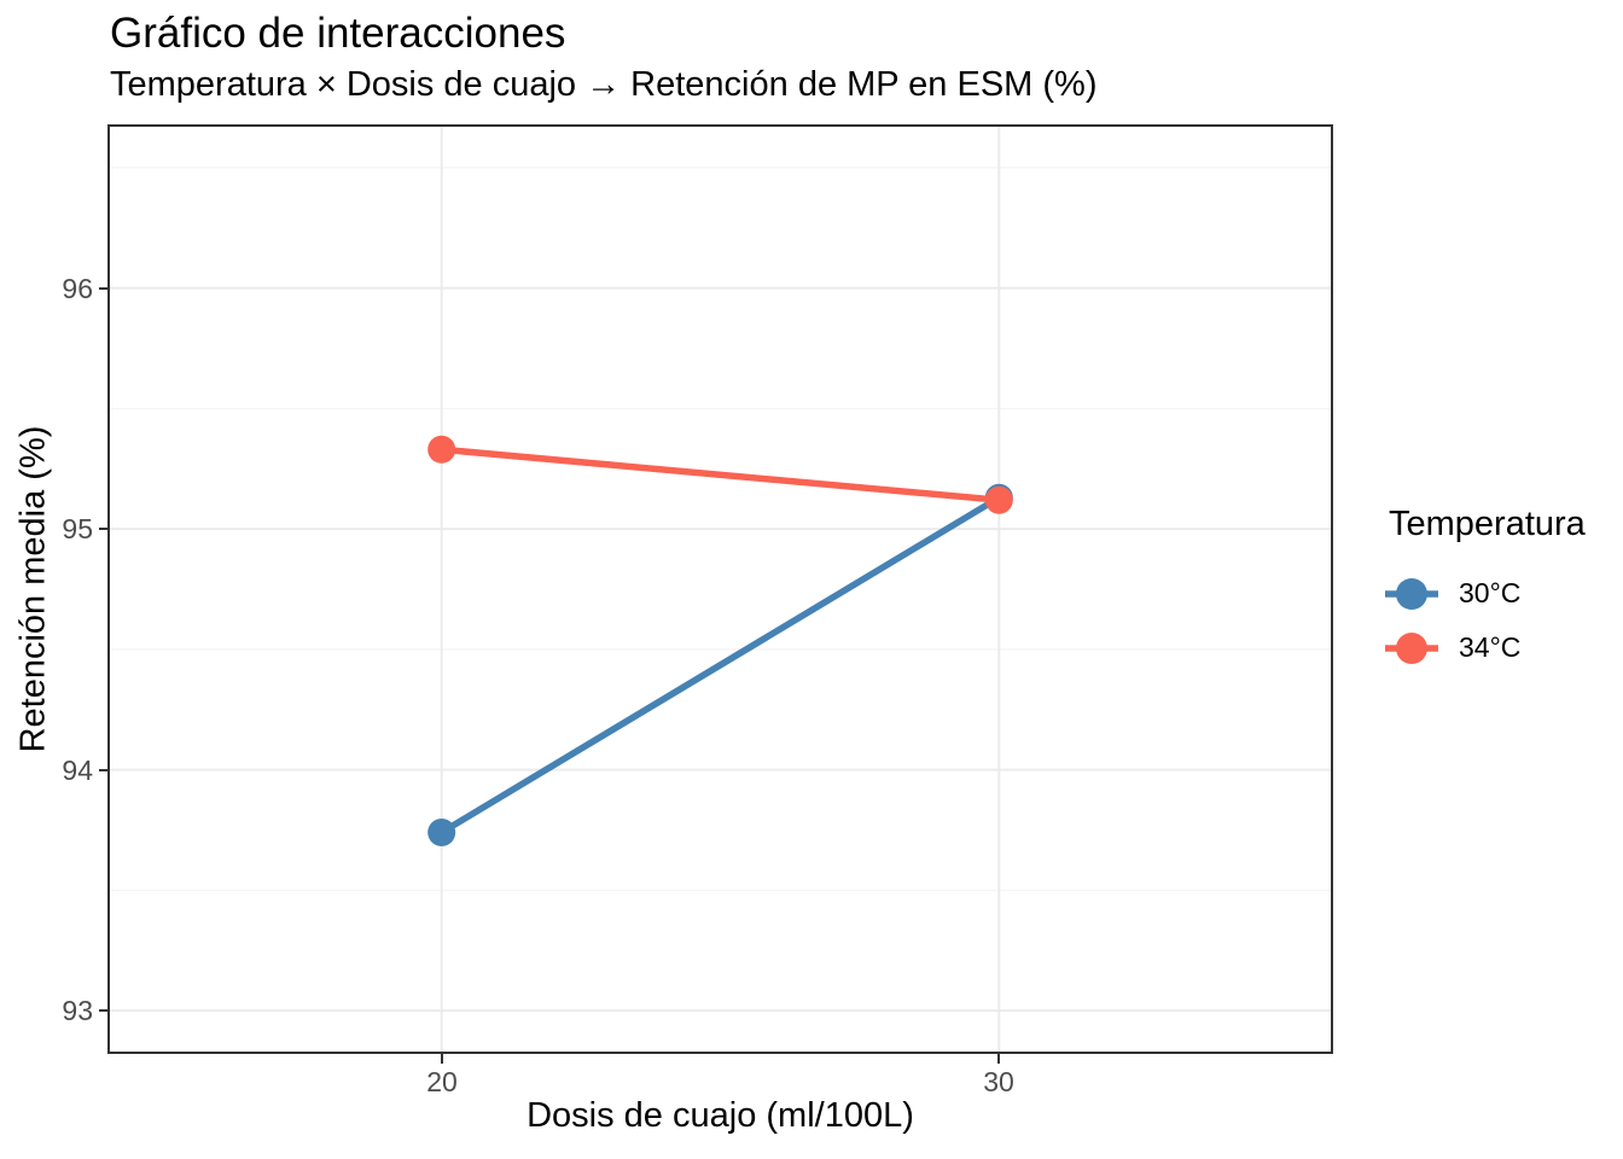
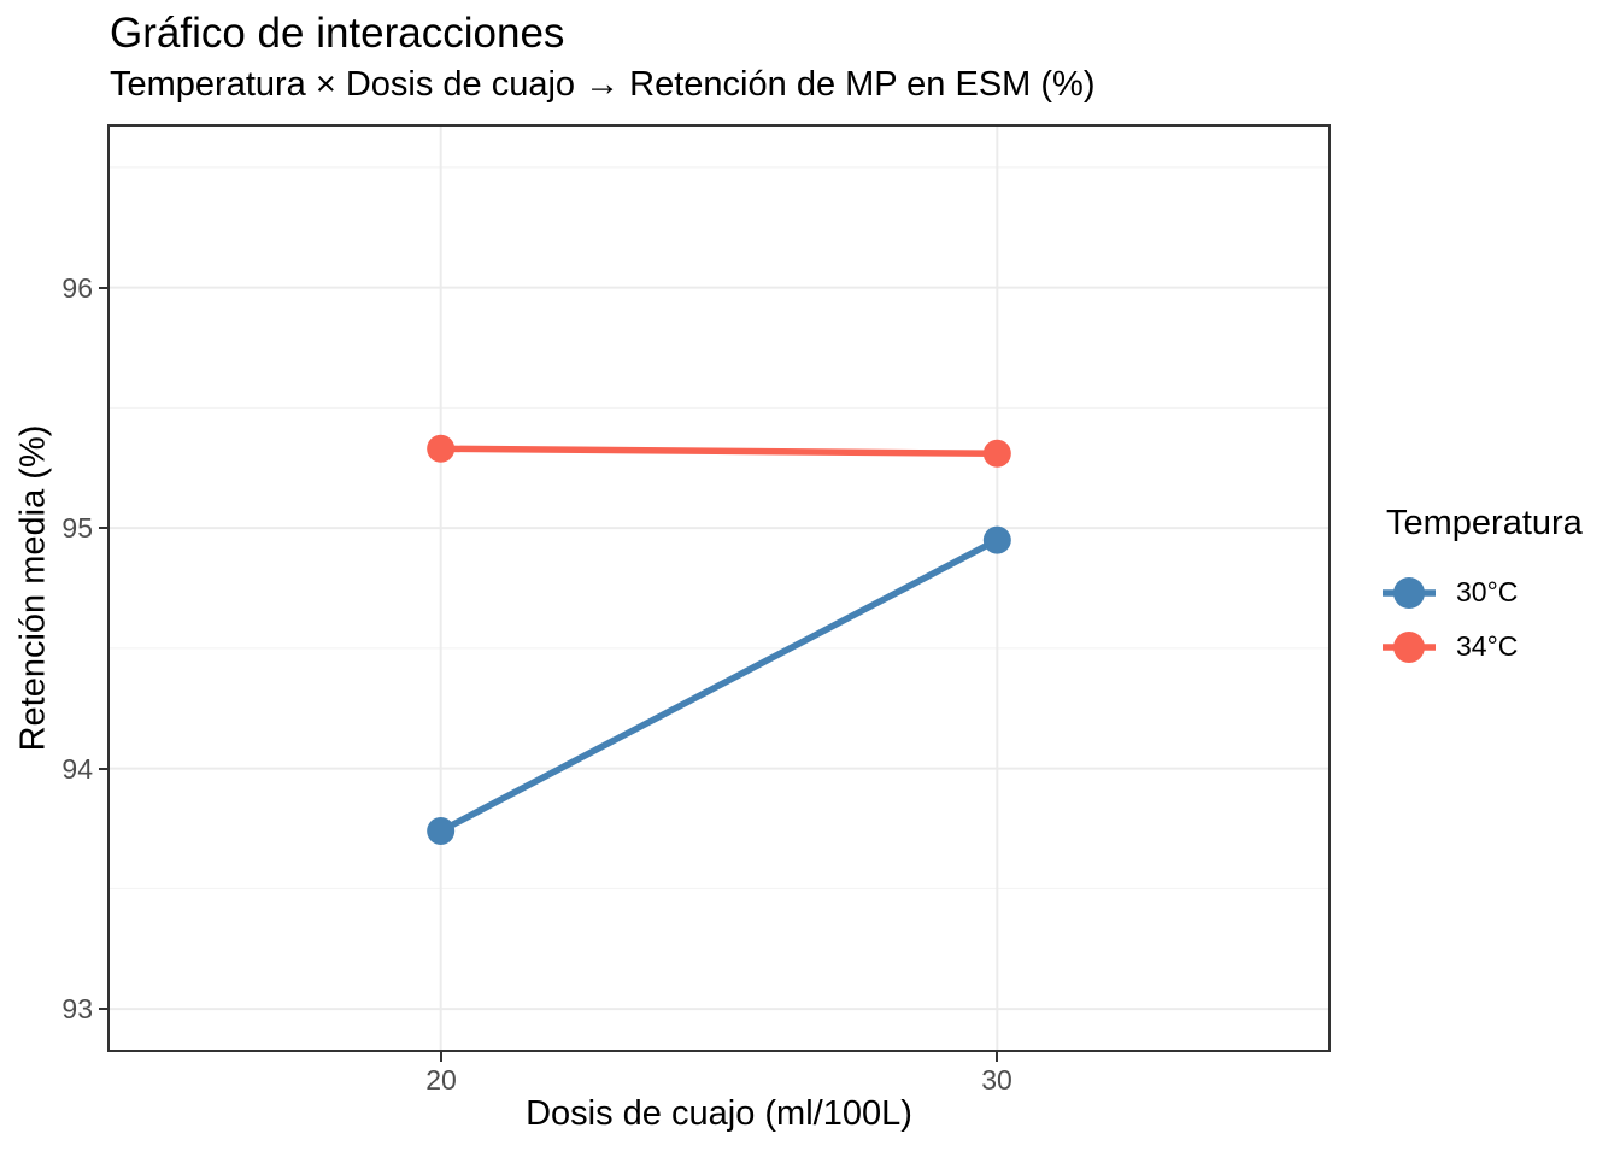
30°C/30: 95.13 -> 94.95
34°C/30: 95.12 -> 95.31
